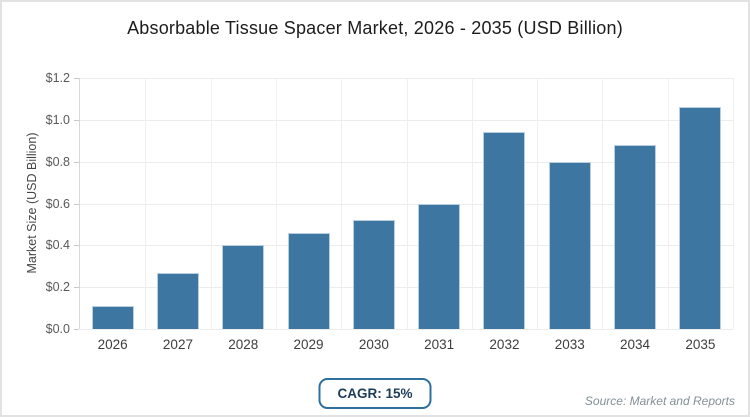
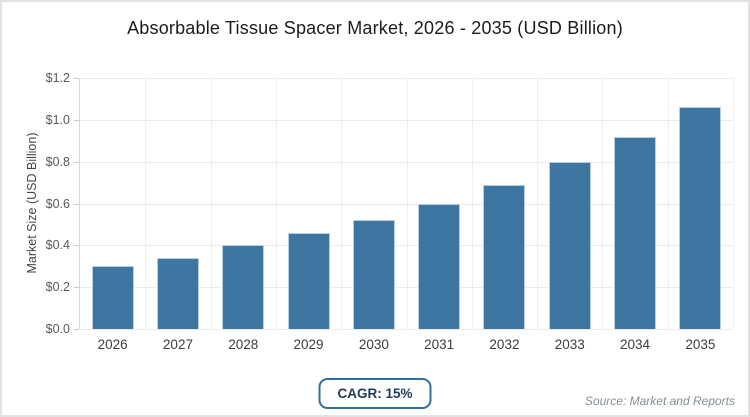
2026: $0.11 -> $0.30
2027: $0.27 -> $0.34
2032: $0.94 -> $0.69
2034: $0.88 -> $0.92
